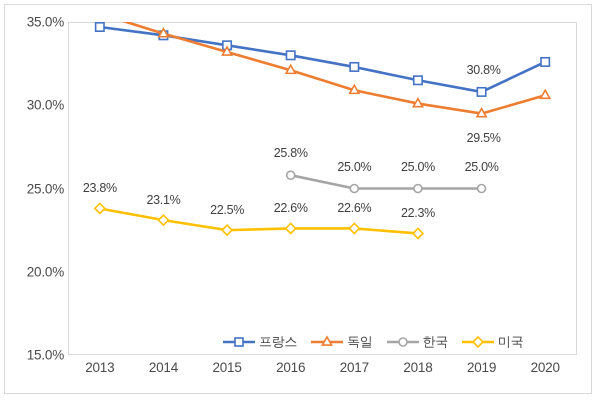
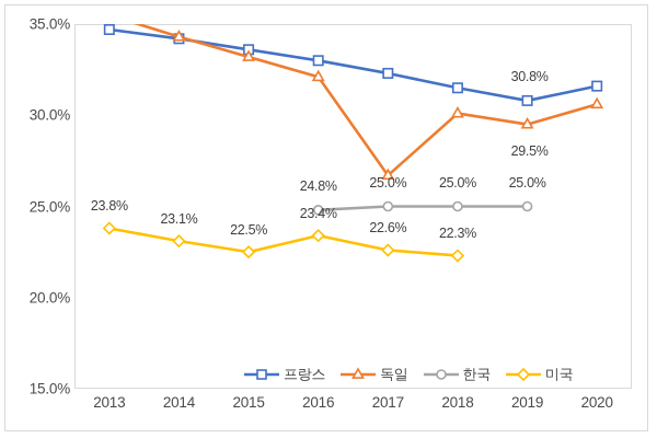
한국/2016: 25.8% -> 24.8%
미국/2016: 22.6% -> 23.4%
독일/2017: 30.9% -> 26.7%
프랑스/2020: 32.6% -> 31.6%
